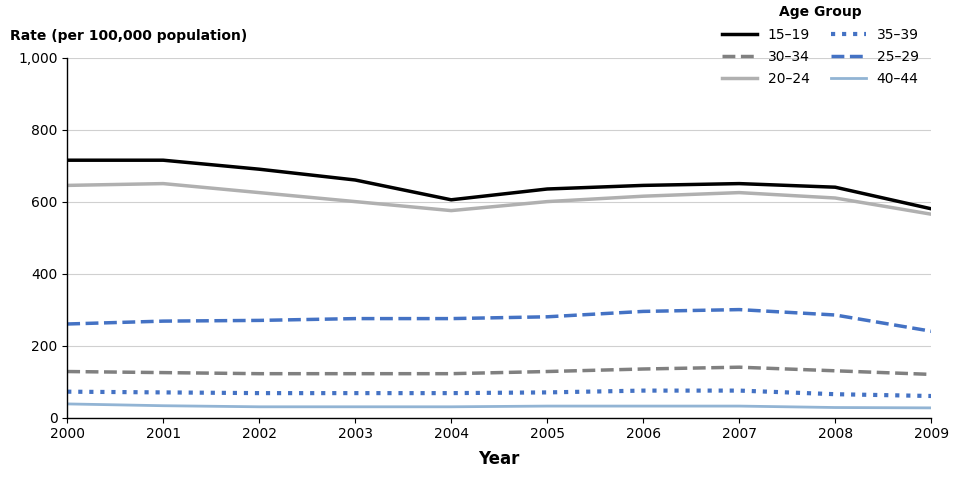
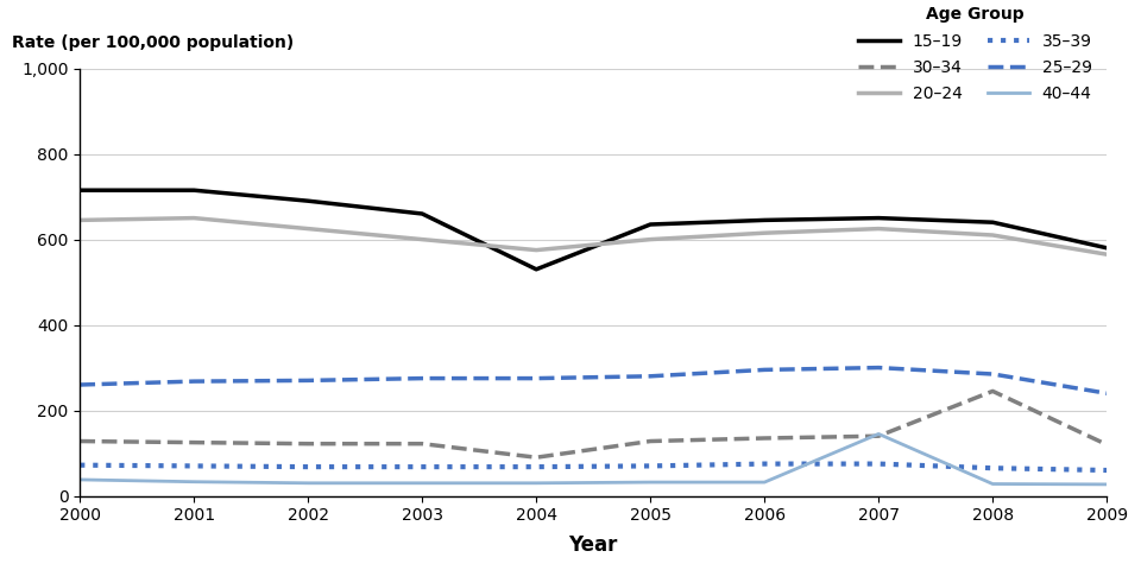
15–19/2004: 605 -> 530
30–34/2004: 122 -> 90
40–44/2007: 32 -> 145
30–34/2008: 130 -> 245
